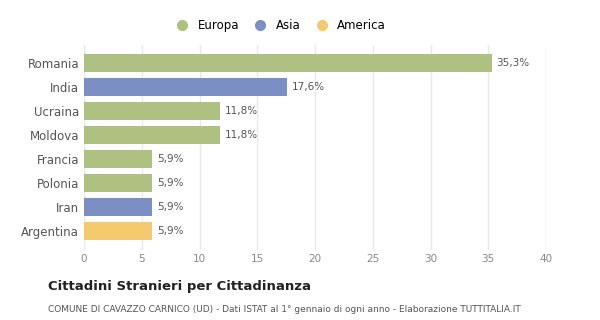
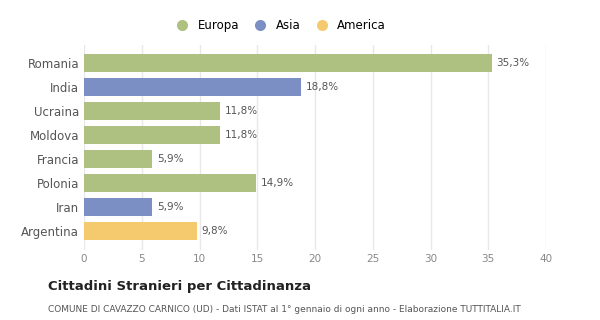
India: 17,6% -> 18,8%
Polonia: 5,9% -> 14,9%
Argentina: 5,9% -> 9,8%
